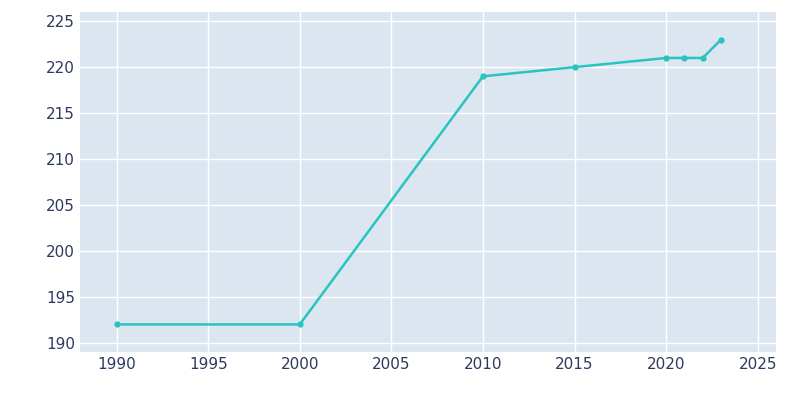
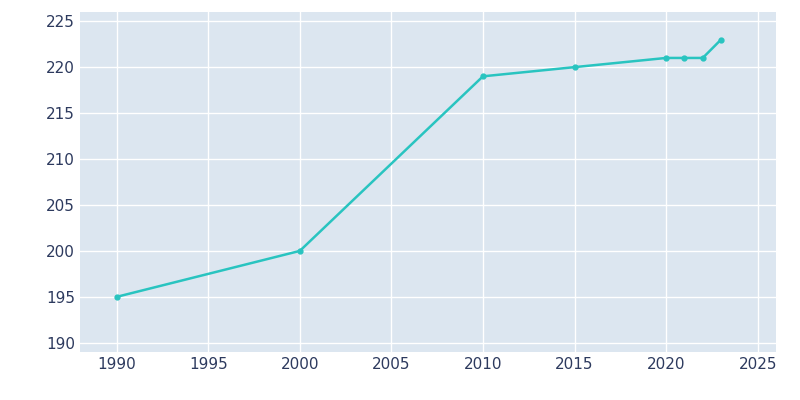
1990: 192 -> 195
2000: 192 -> 200
